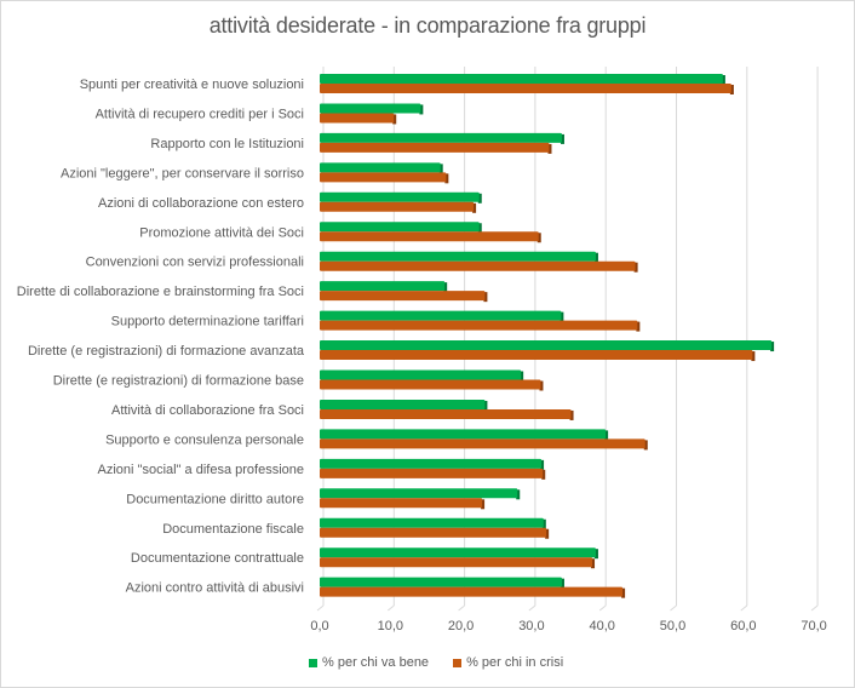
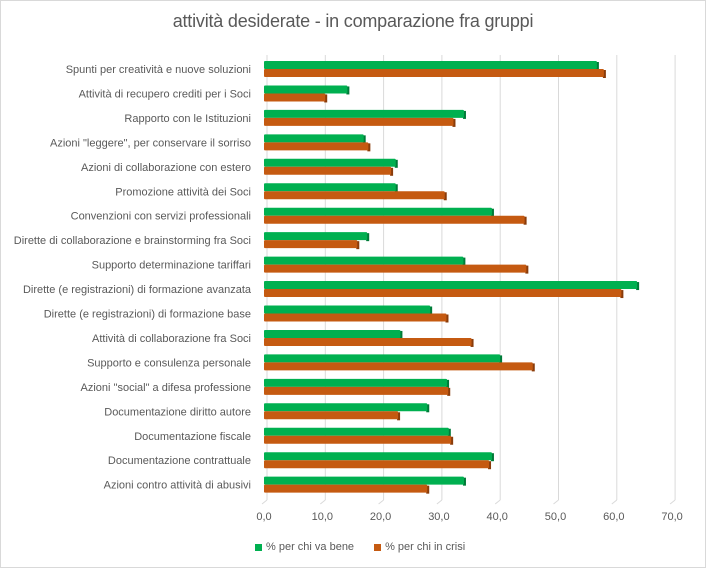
% per chi in crisi/Dirette di collaborazione e brainstorming fra Soci: 23 -> 16
% per chi in crisi/Azioni contro attività di abusivi: 43 -> 28
